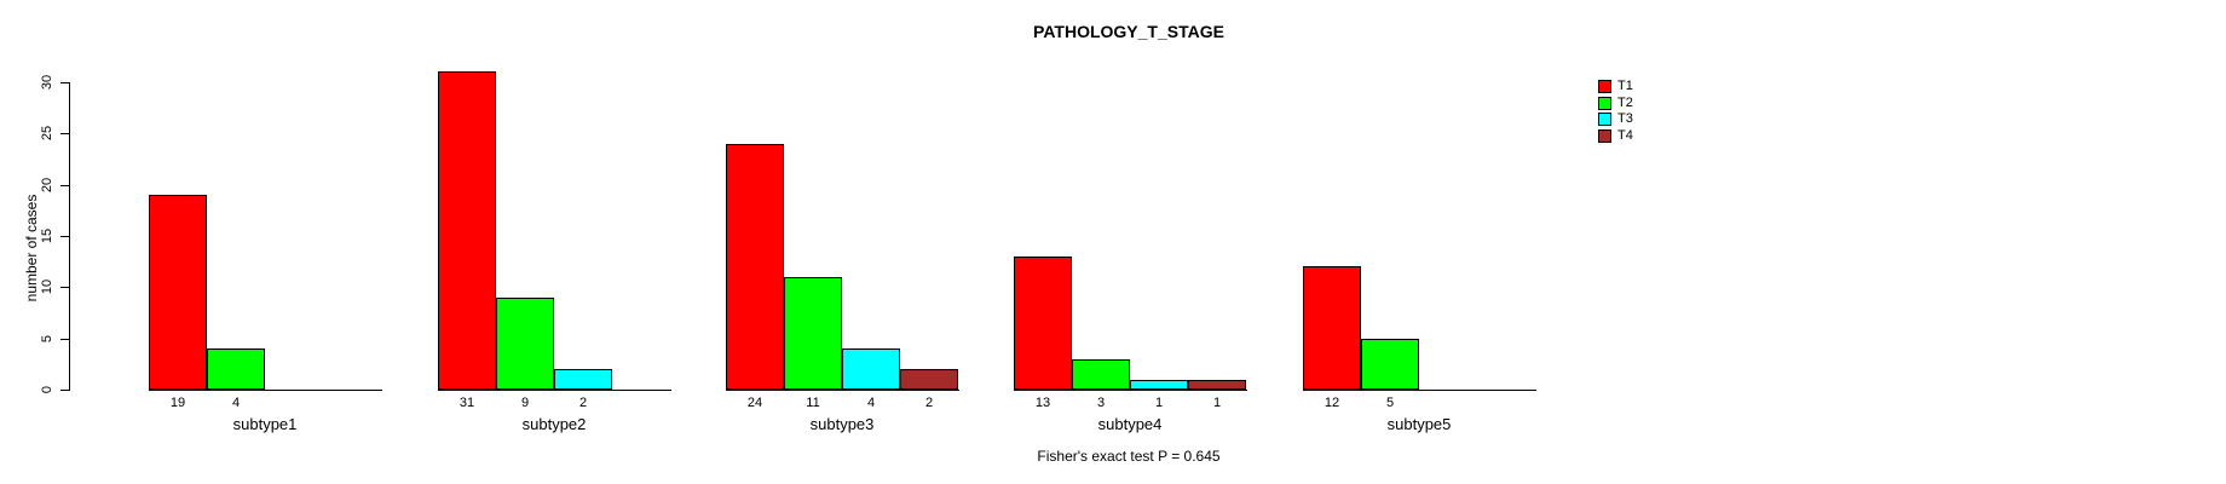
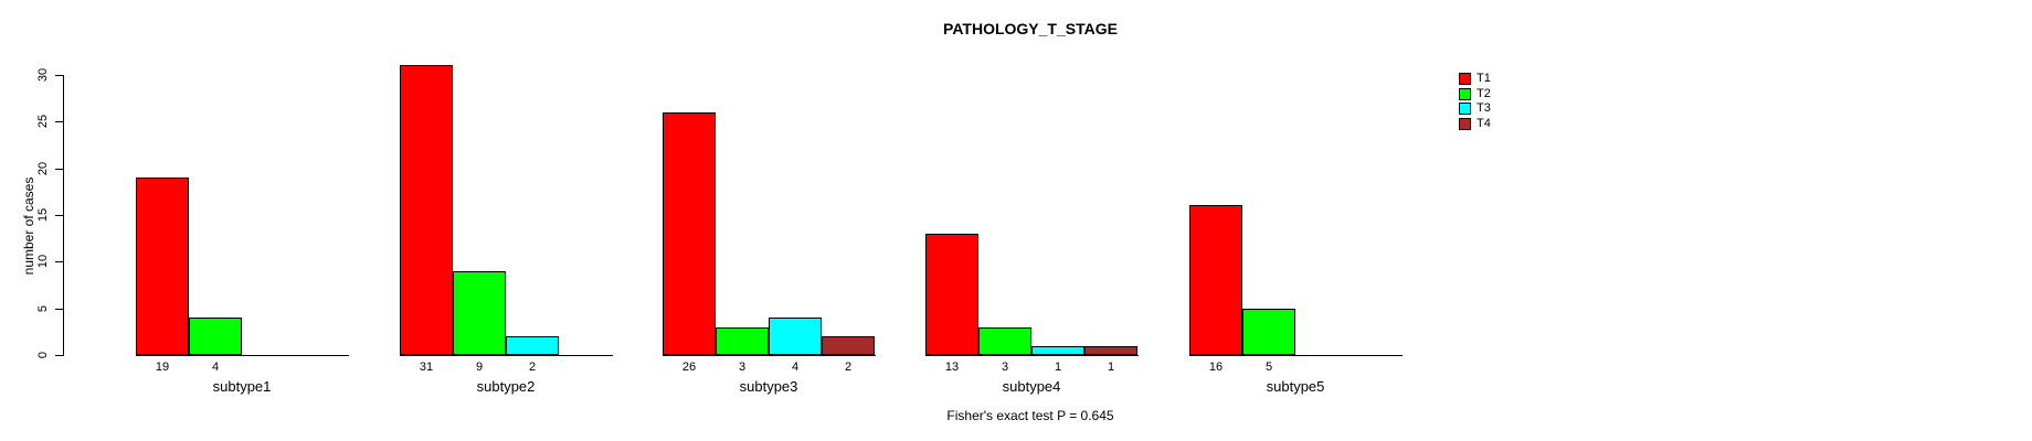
T1/subtype3: 24 -> 26
T2/subtype3: 11 -> 3
T1/subtype5: 12 -> 16
